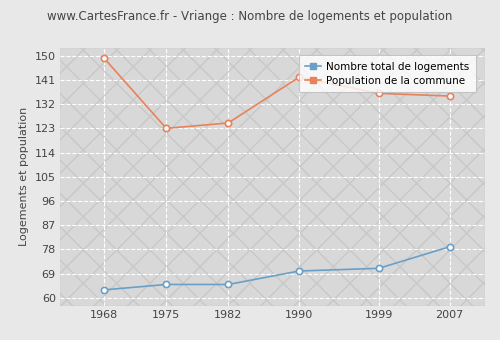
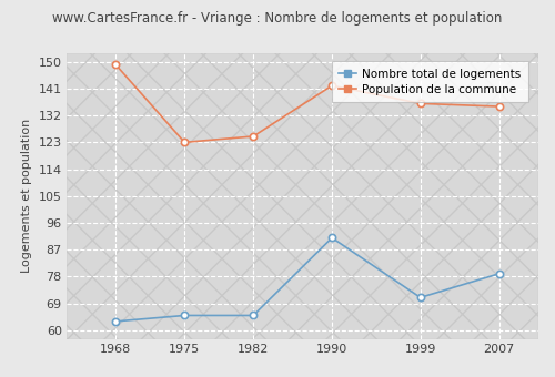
Nombre total de logements/1990: 70 -> 91
